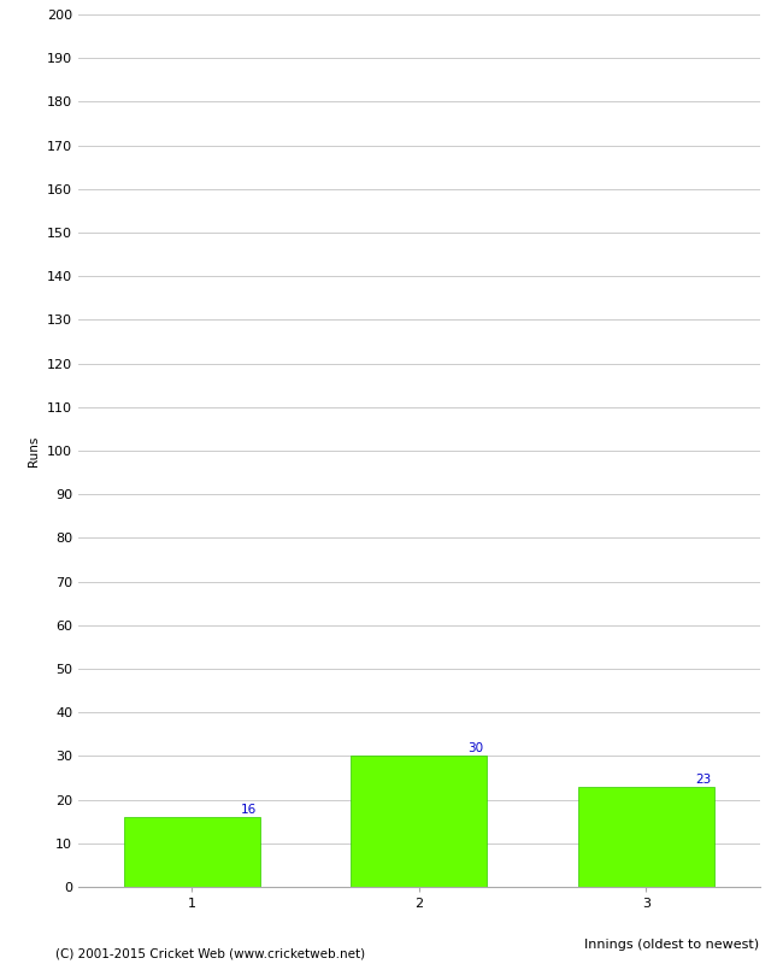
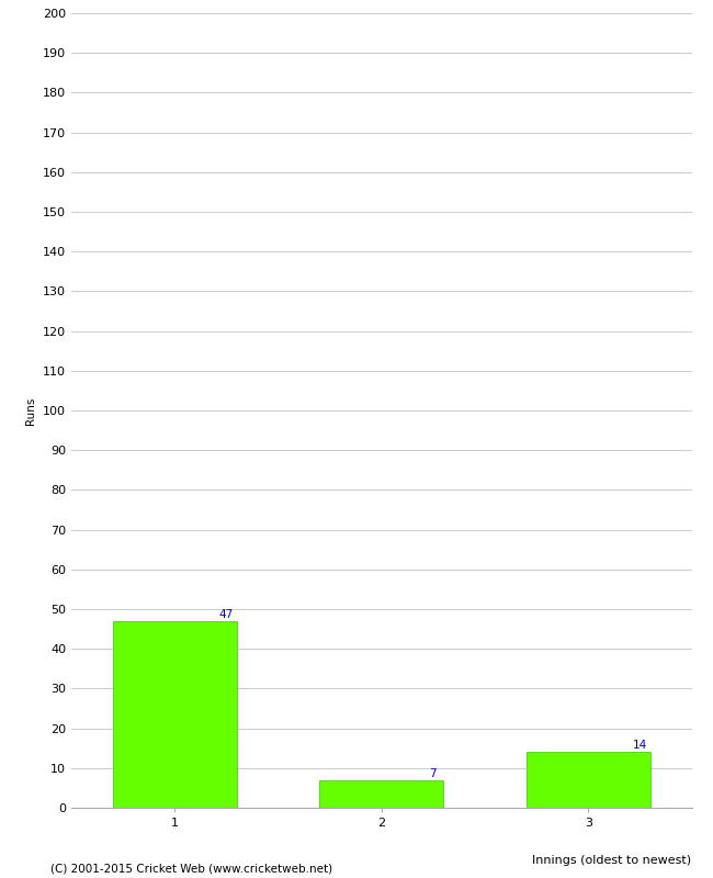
1: 16 -> 47
2: 30 -> 7
3: 23 -> 14
